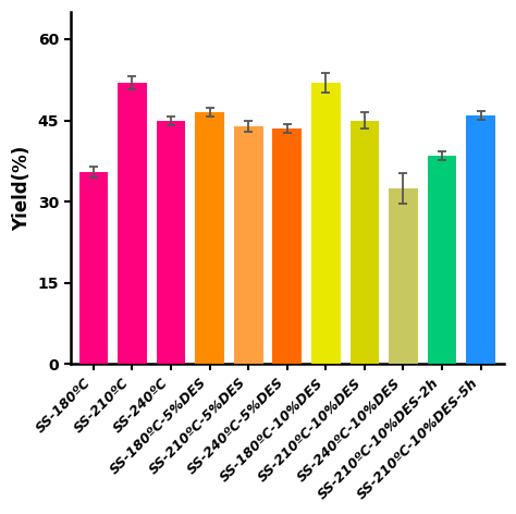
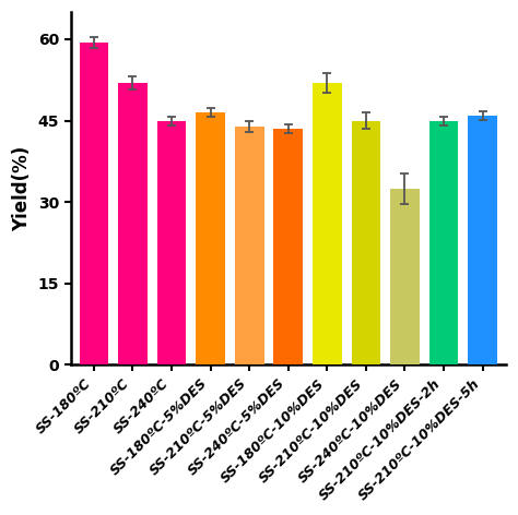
SS-180ºC: 35.5 -> 59.3
SS-210ºC-10%DES-2h: 38.5 -> 45.0
